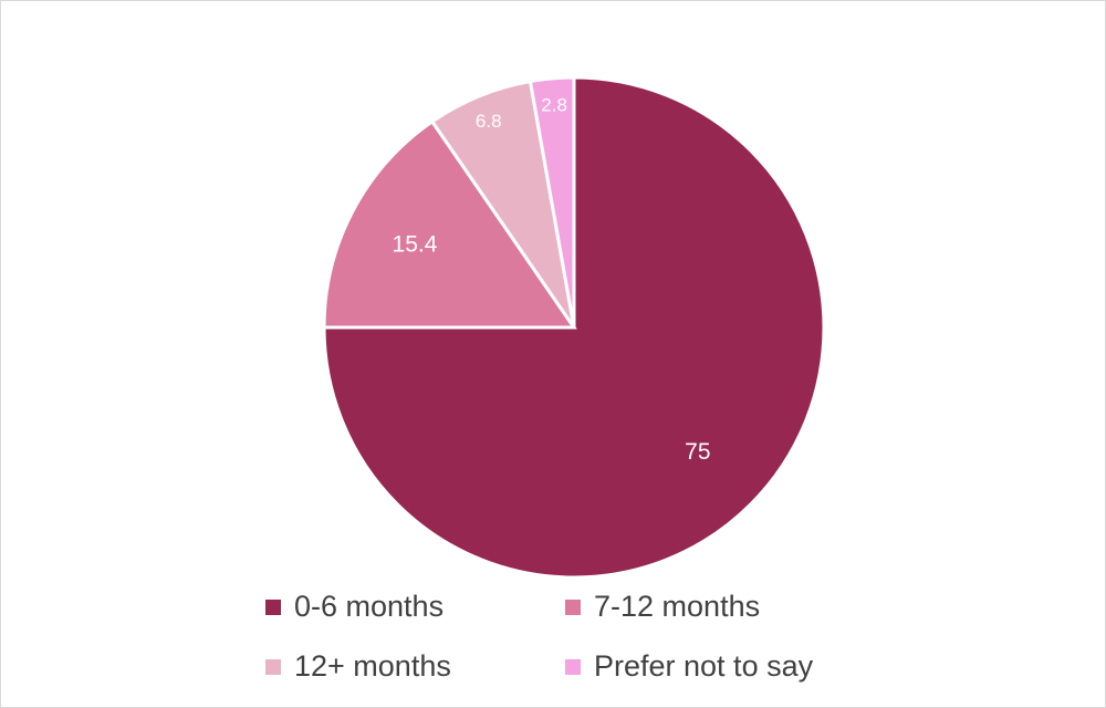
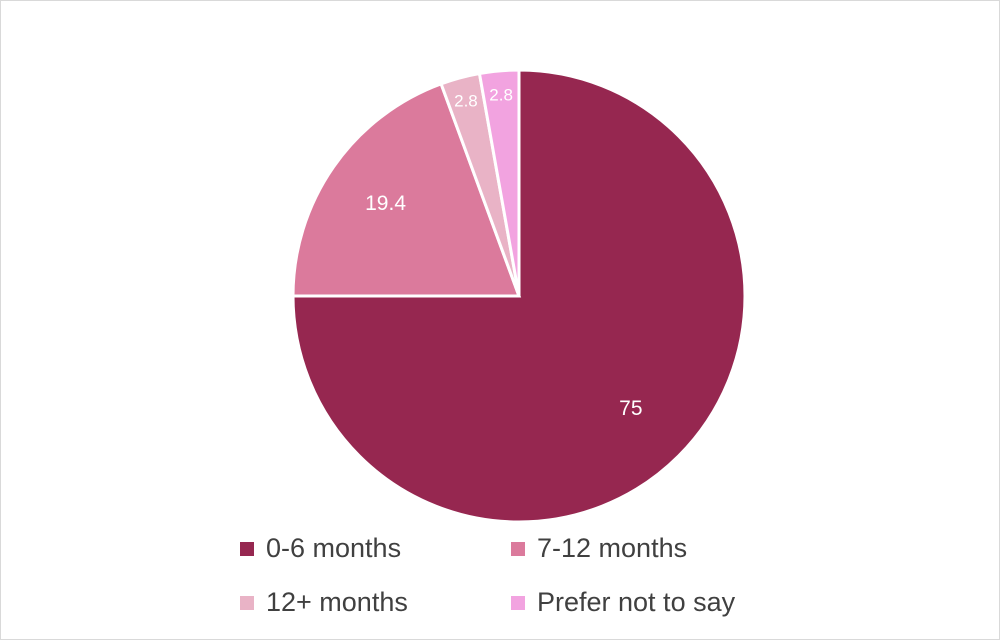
7-12 months: 15.4 -> 19.4
12+ months: 6.8 -> 2.8
